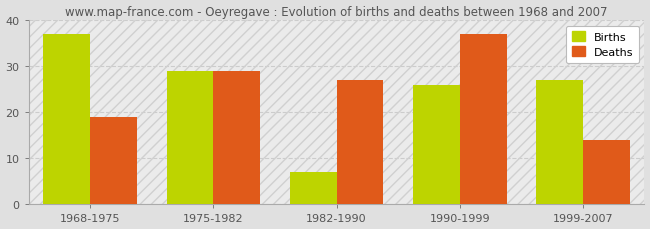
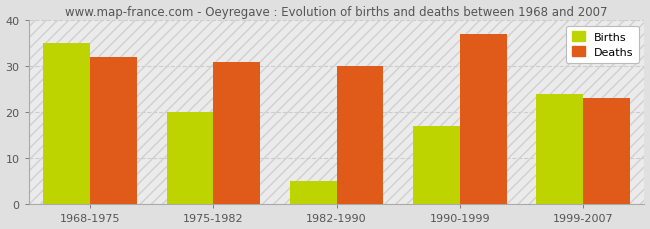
Births/1968-1975: 37 -> 35
Deaths/1968-1975: 19 -> 32
Births/1975-1982: 29 -> 20
Deaths/1975-1982: 29 -> 31
Births/1982-1990: 7 -> 5
Deaths/1982-1990: 27 -> 30
Births/1990-1999: 26 -> 17
Births/1999-2007: 27 -> 24
Deaths/1999-2007: 14 -> 23
